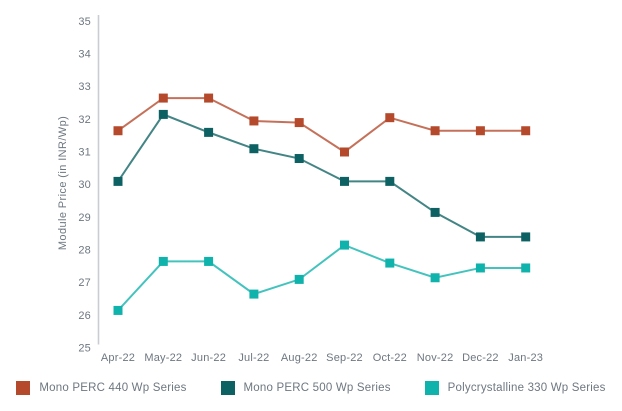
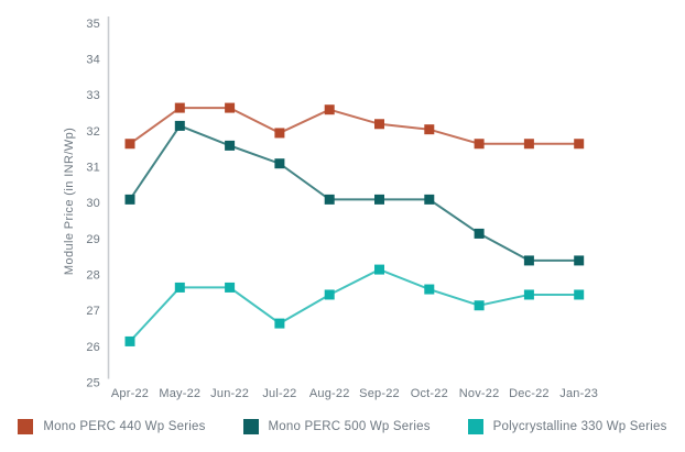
Mono PERC 440 Wp Series/Aug-22: 31.9 -> 32.6
Mono PERC 500 Wp Series/Aug-22: 30.8 -> 30.1
Polycrystalline 330 Wp Series/Aug-22: 27.1 -> 27.4
Mono PERC 440 Wp Series/Sep-22: 31.0 -> 32.2
